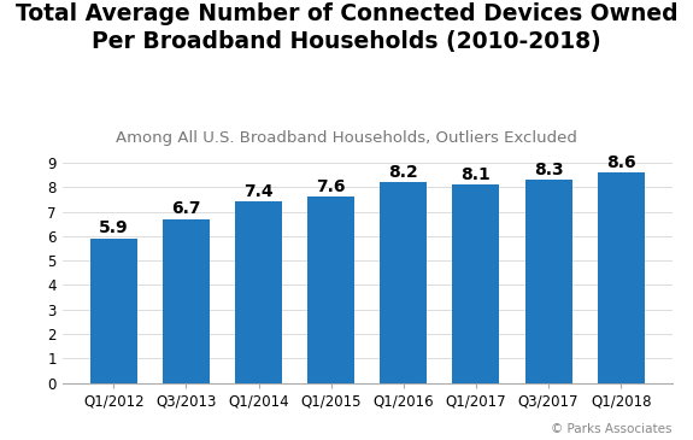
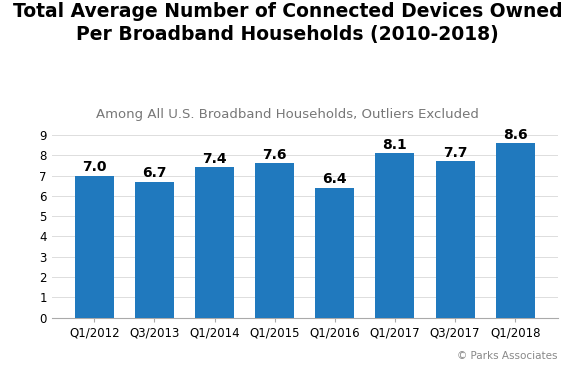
Q1/2012: 5.9 -> 7.0
Q1/2016: 8.2 -> 6.4
Q3/2017: 8.3 -> 7.7
